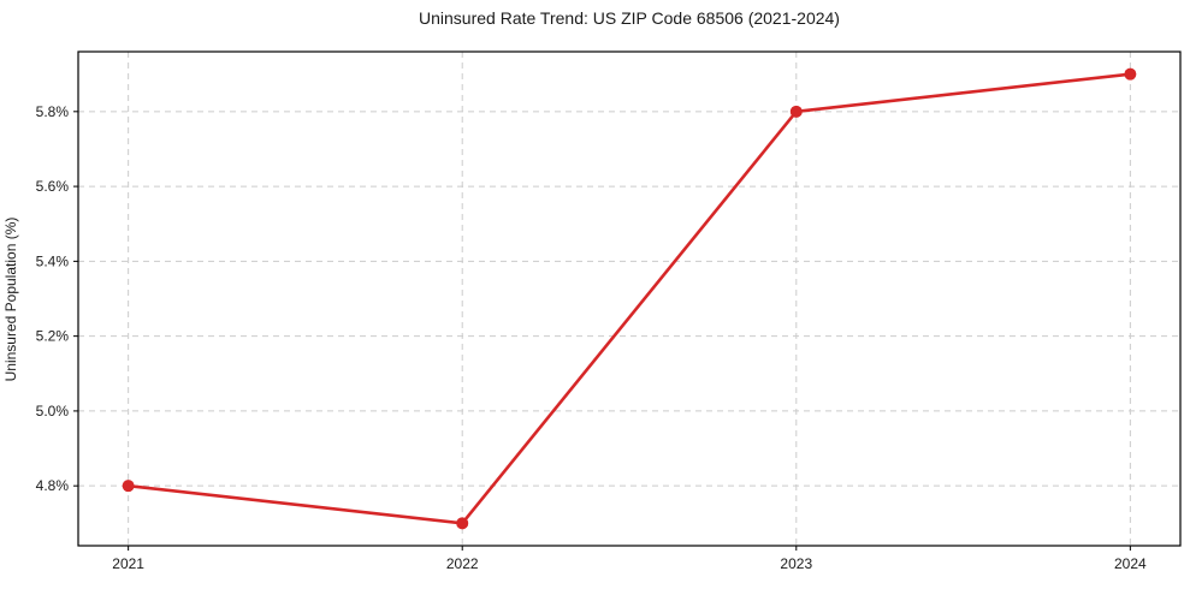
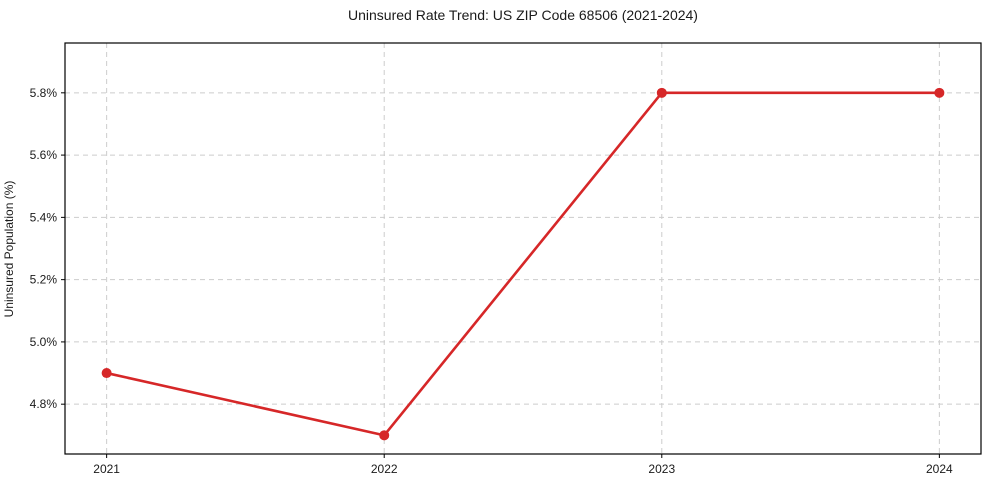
2021: 4.8% -> 4.9%
2024: 5.9% -> 5.8%
